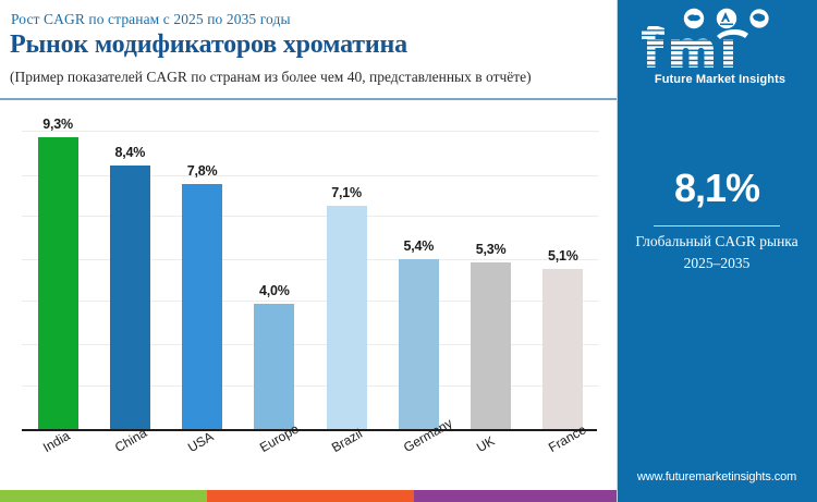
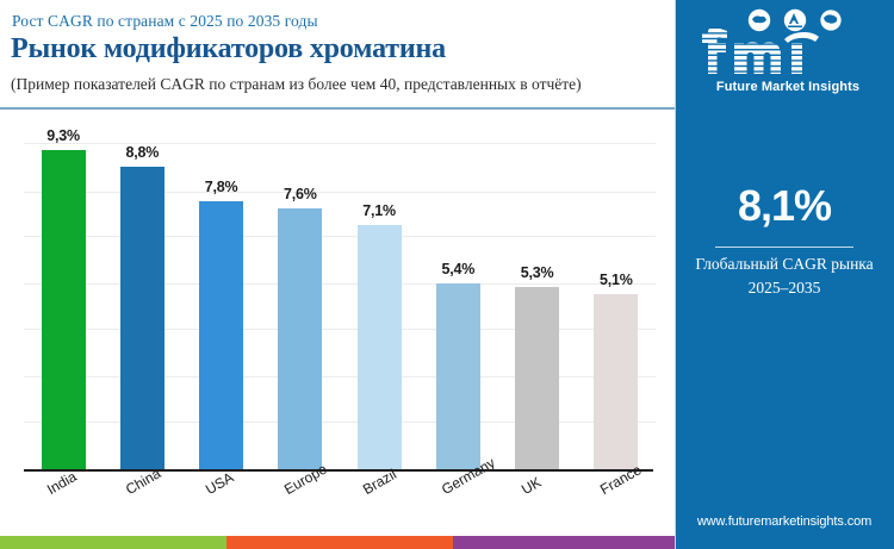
China: 8,4% -> 8,8%
Europe: 4,0% -> 7,6%
